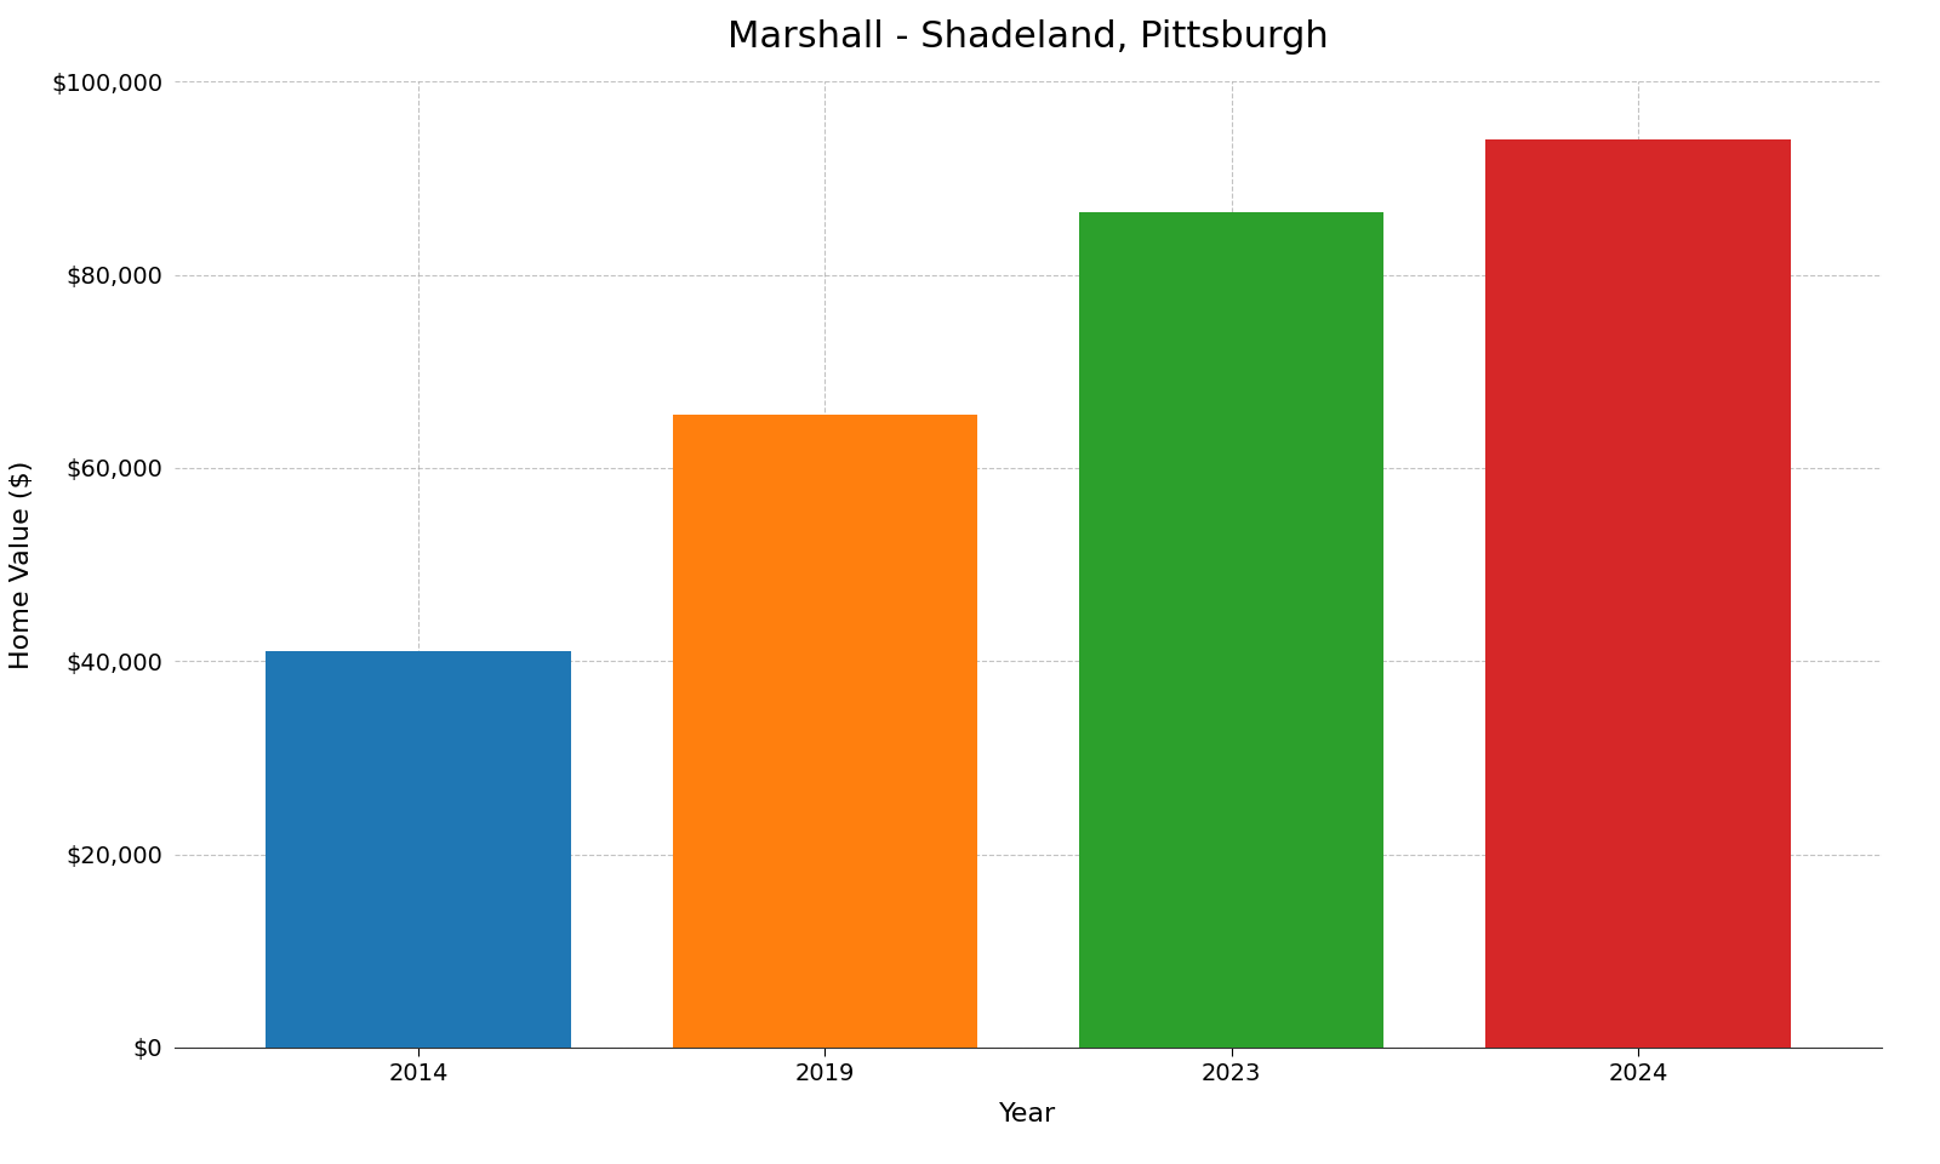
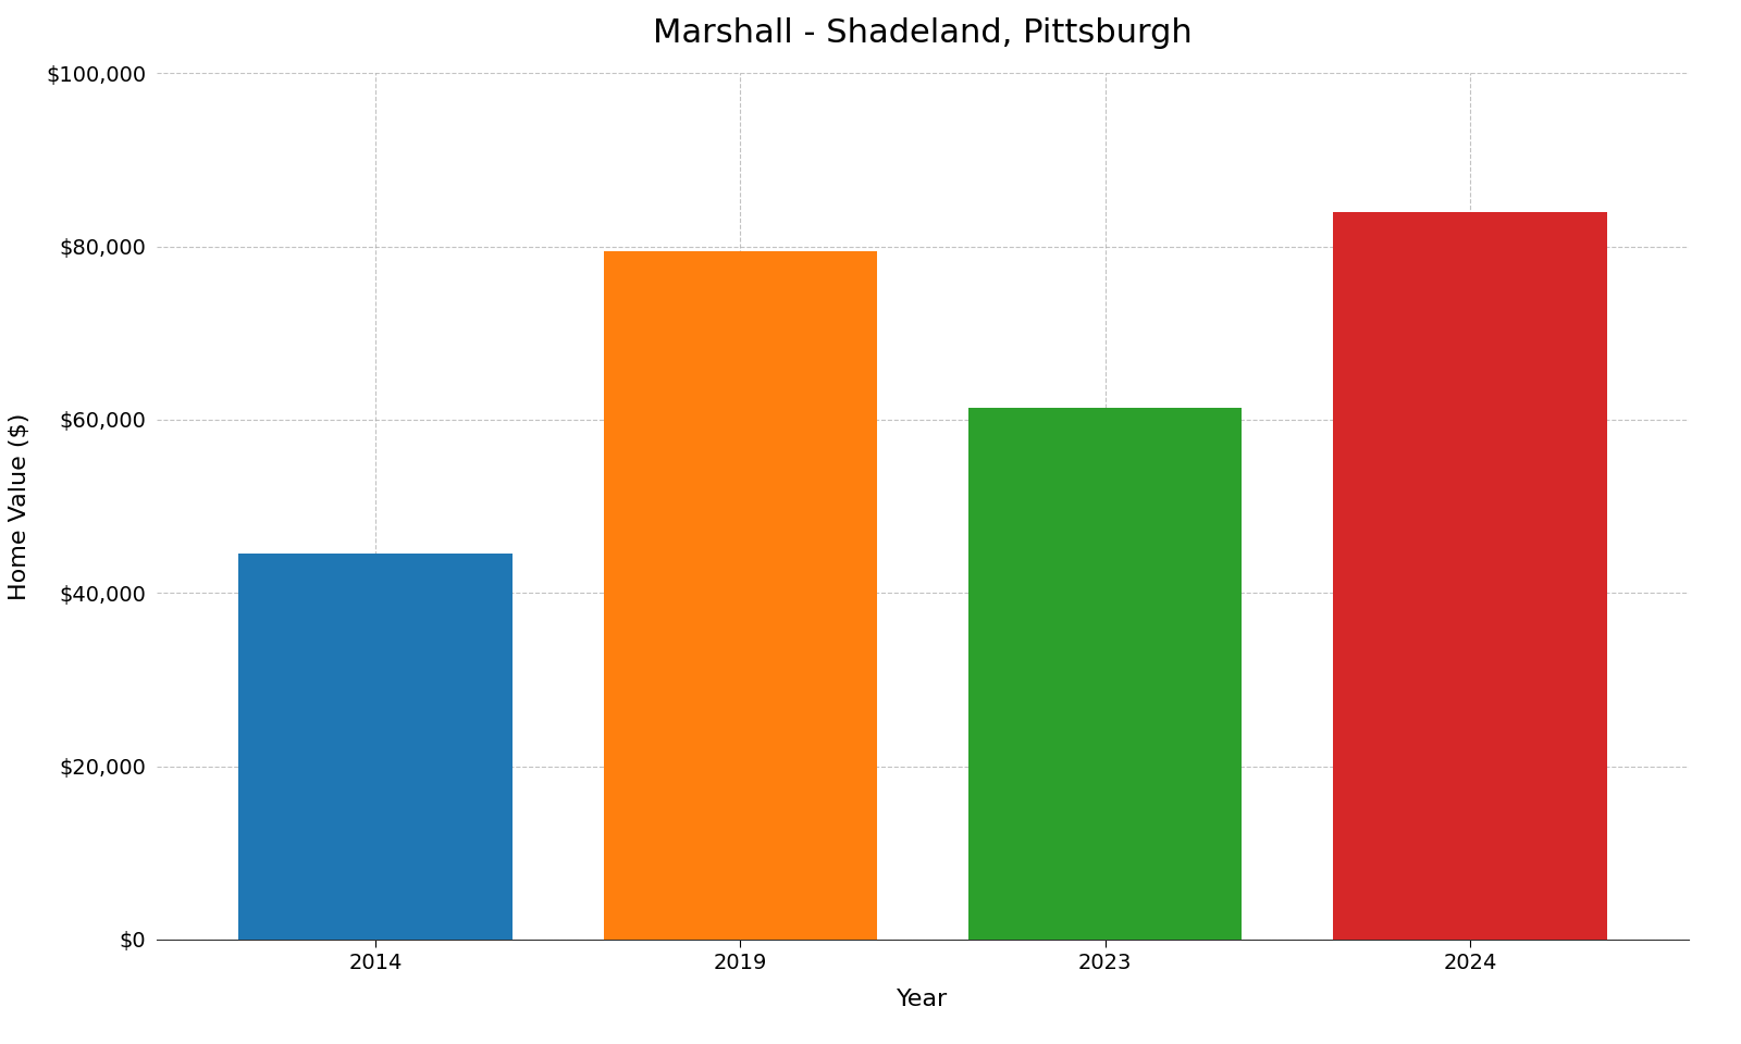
2014: $41,000 -> $44,600
2019: $65,500 -> $79,400
2023: $86,500 -> $61,400
2024: $94,000 -> $84,000
